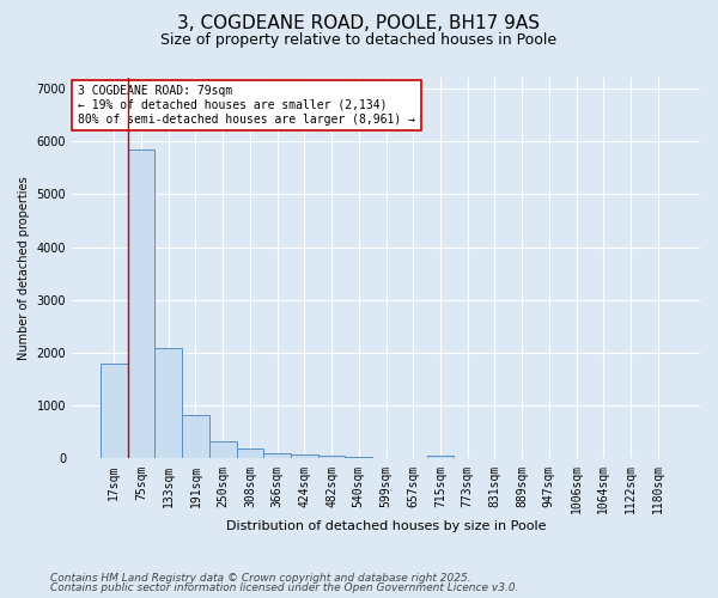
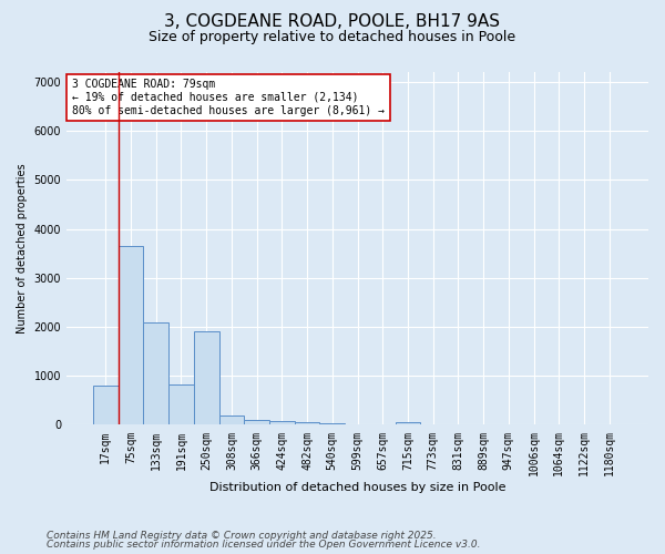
17sqm: 1800 -> 800
75sqm: 5850 -> 3650
250sqm: 330 -> 1900
